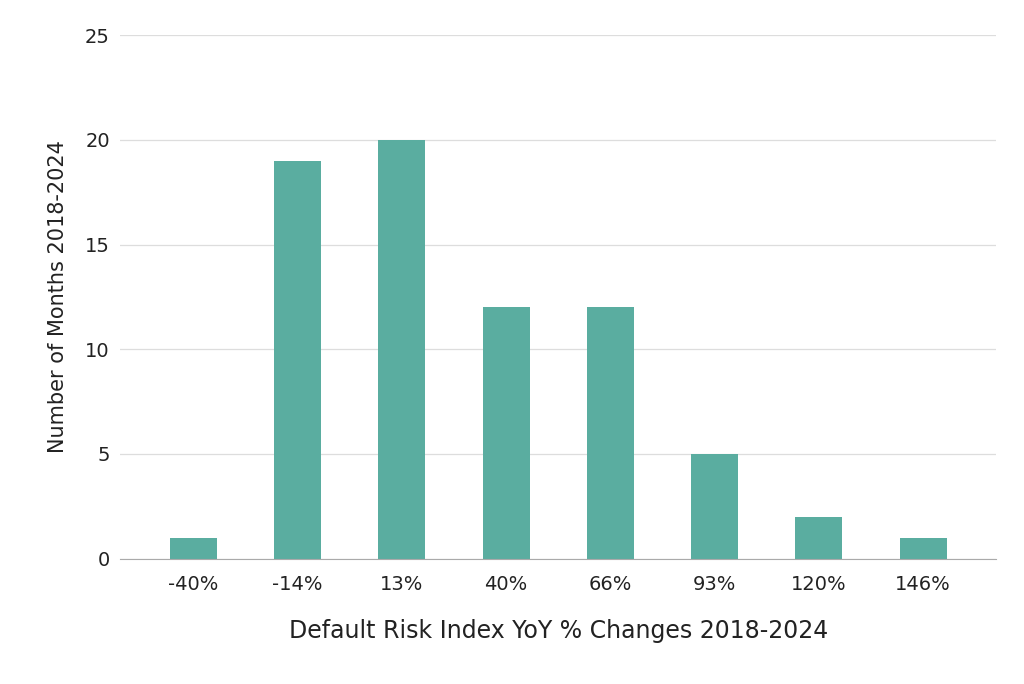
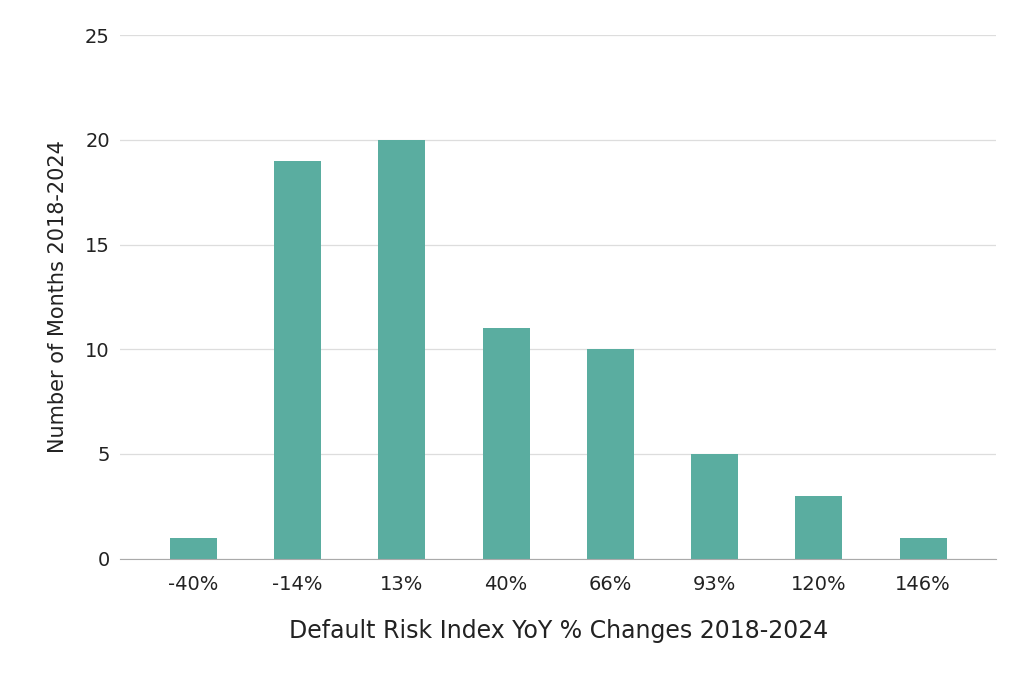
40%: 12 -> 11
66%: 12 -> 10
120%: 2 -> 3
